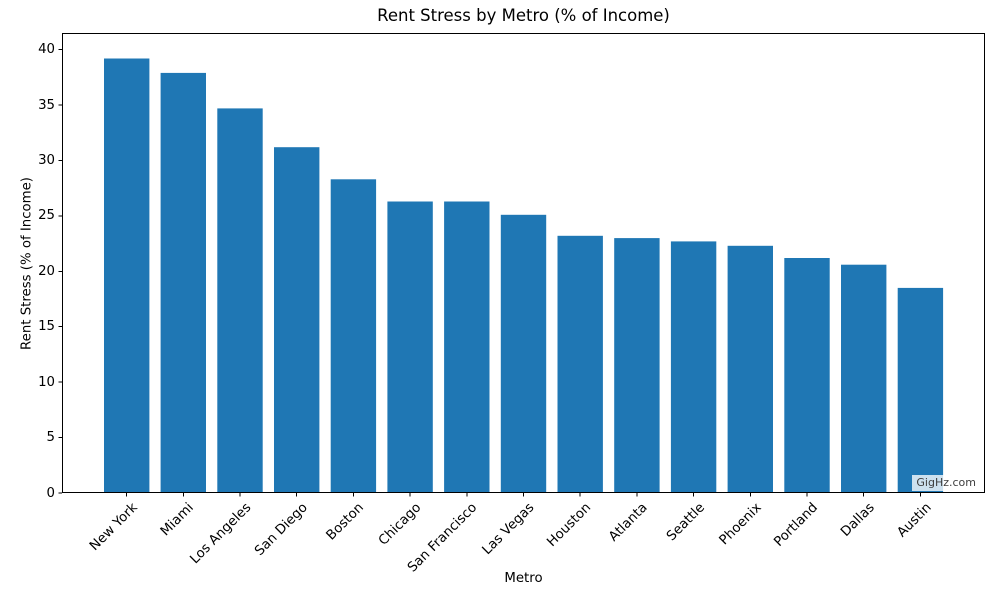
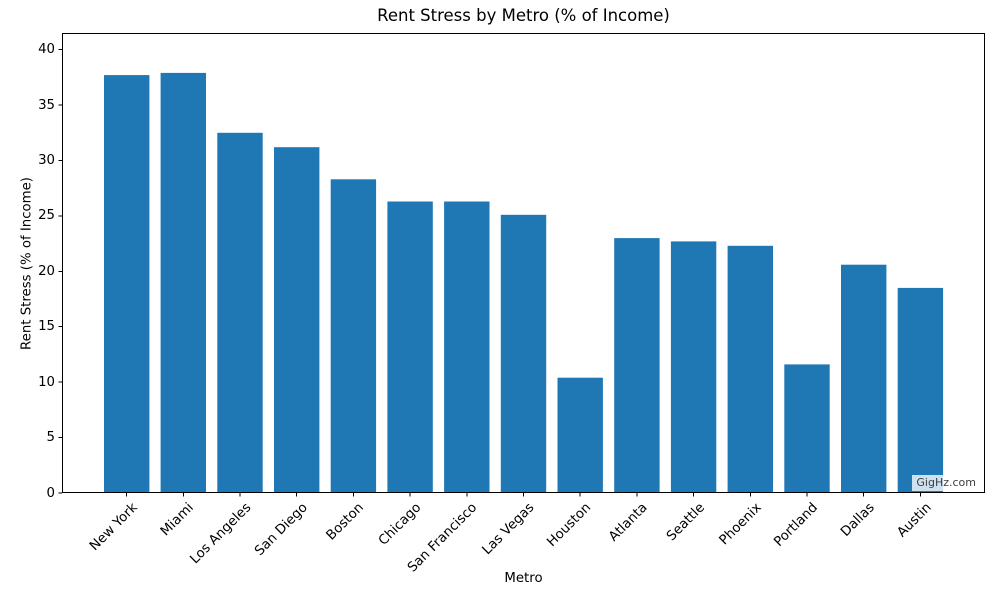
New York: 39.2 -> 37.7
Los Angeles: 34.7 -> 32.5
Houston: 23.2 -> 10.4
Portland: 21.2 -> 11.6
